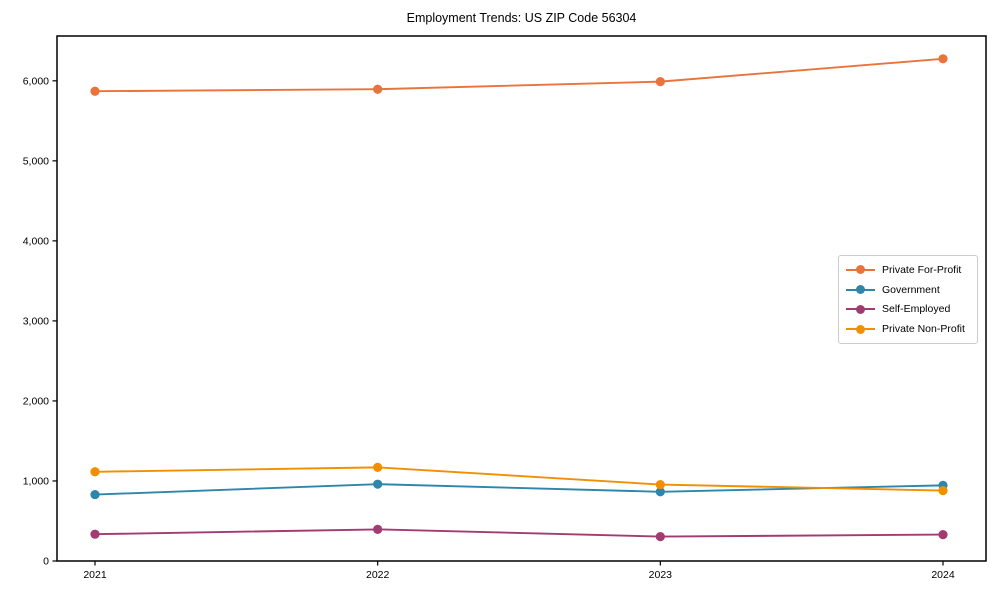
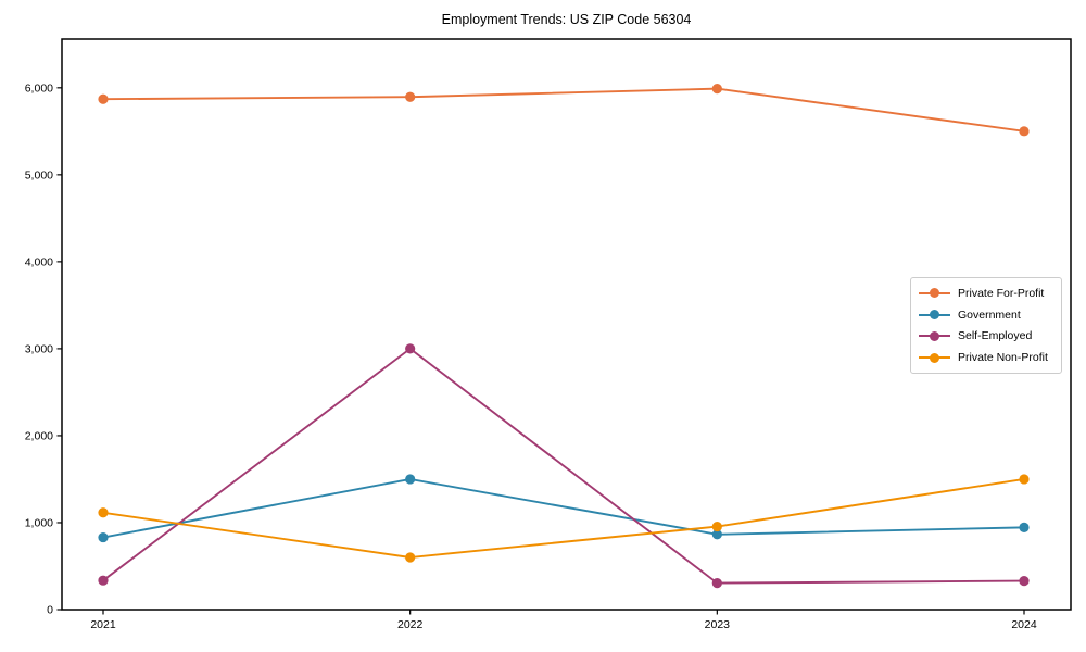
Government/2022: 1000 -> 1500
Self-Employed/2022: 400 -> 3000
Private Non-Profit/2022: 1200 -> 600
Private For-Profit/2024: 6300 -> 5500
Private Non-Profit/2024: 900 -> 1500
